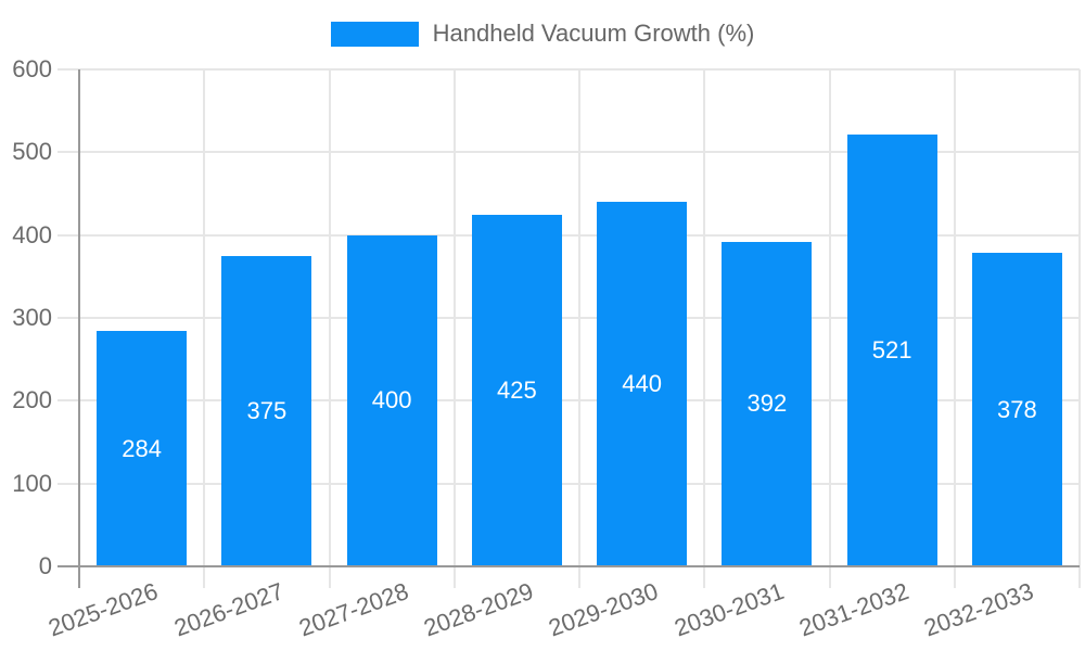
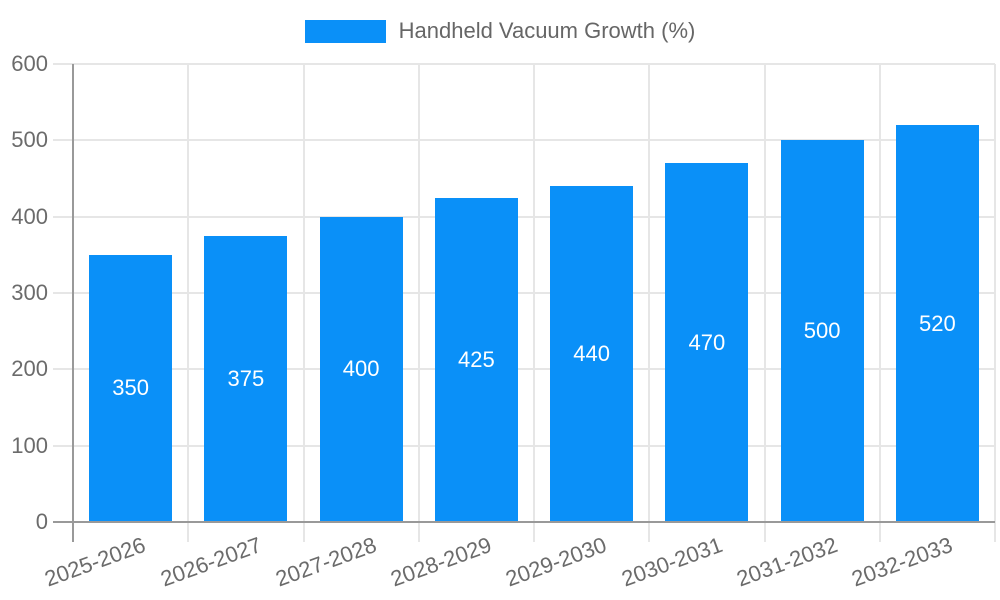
2025-2026: 284 -> 350
2030-2031: 392 -> 470
2031-2032: 521 -> 500
2032-2033: 378 -> 520
